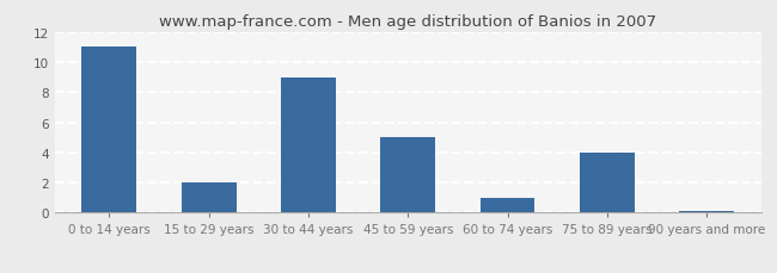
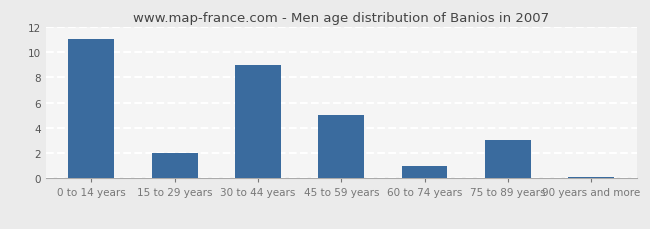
75 to 89 years: 4.0 -> 3.0
